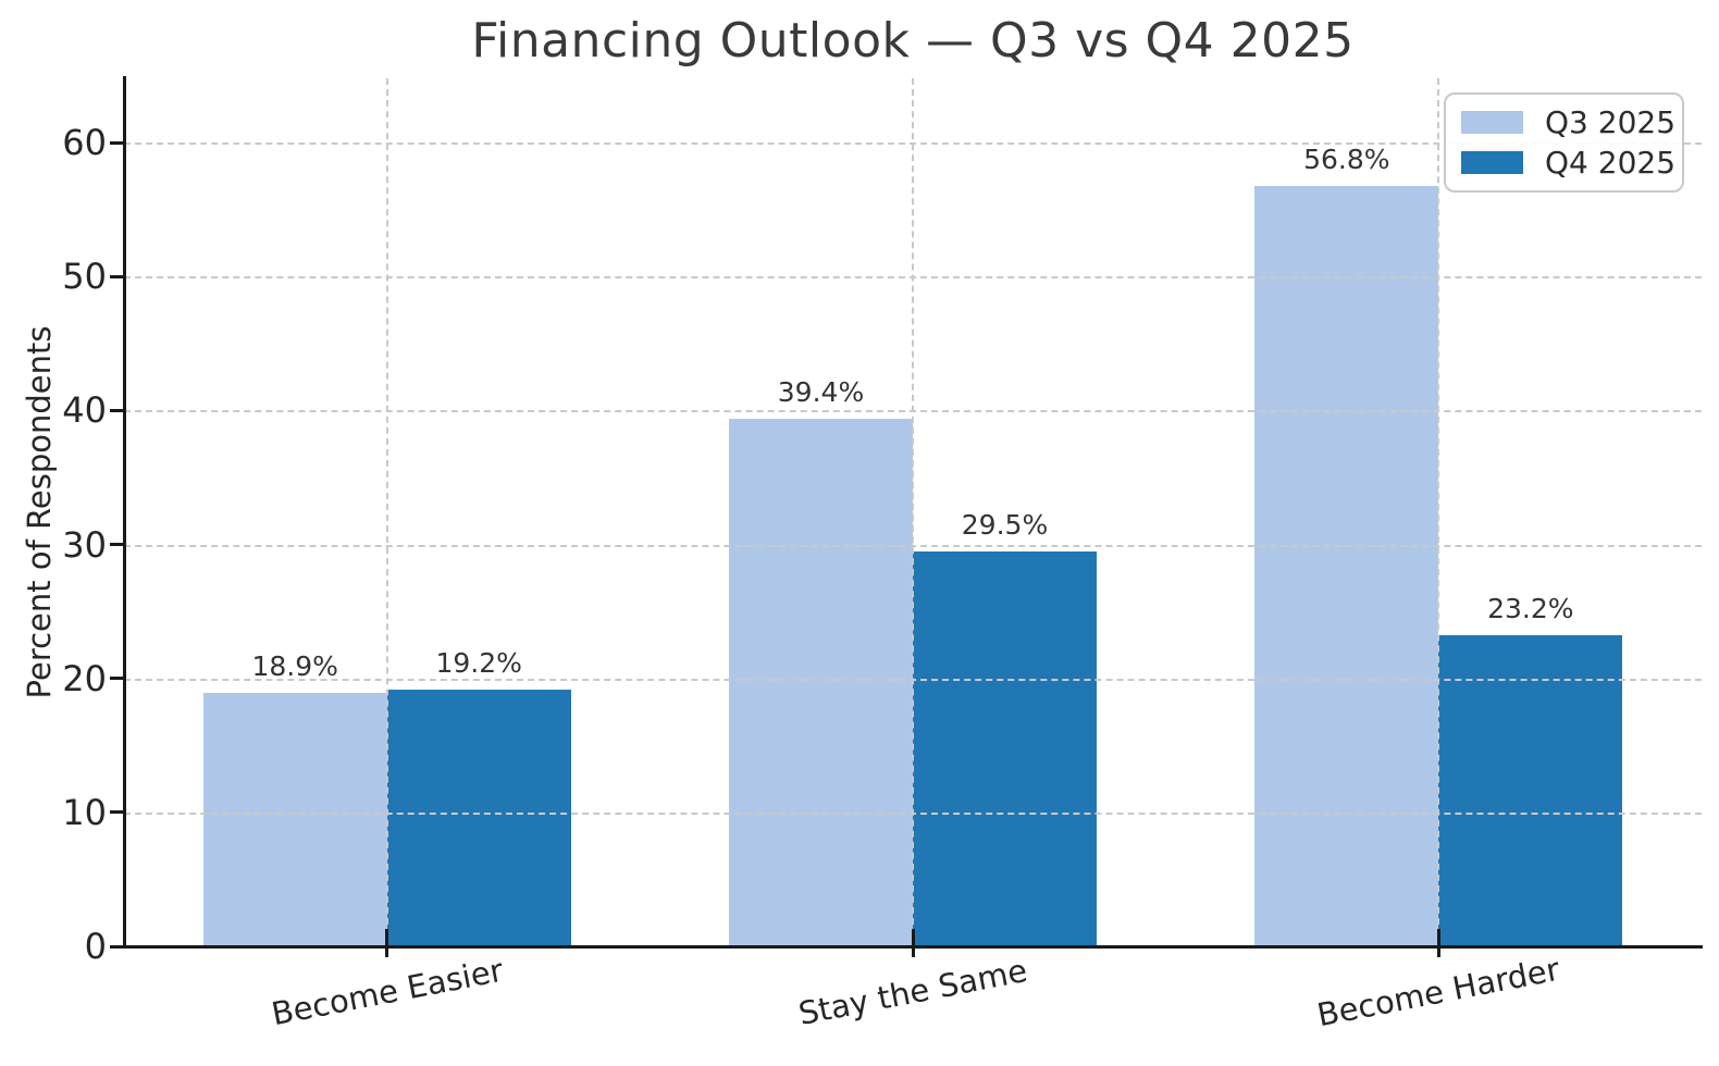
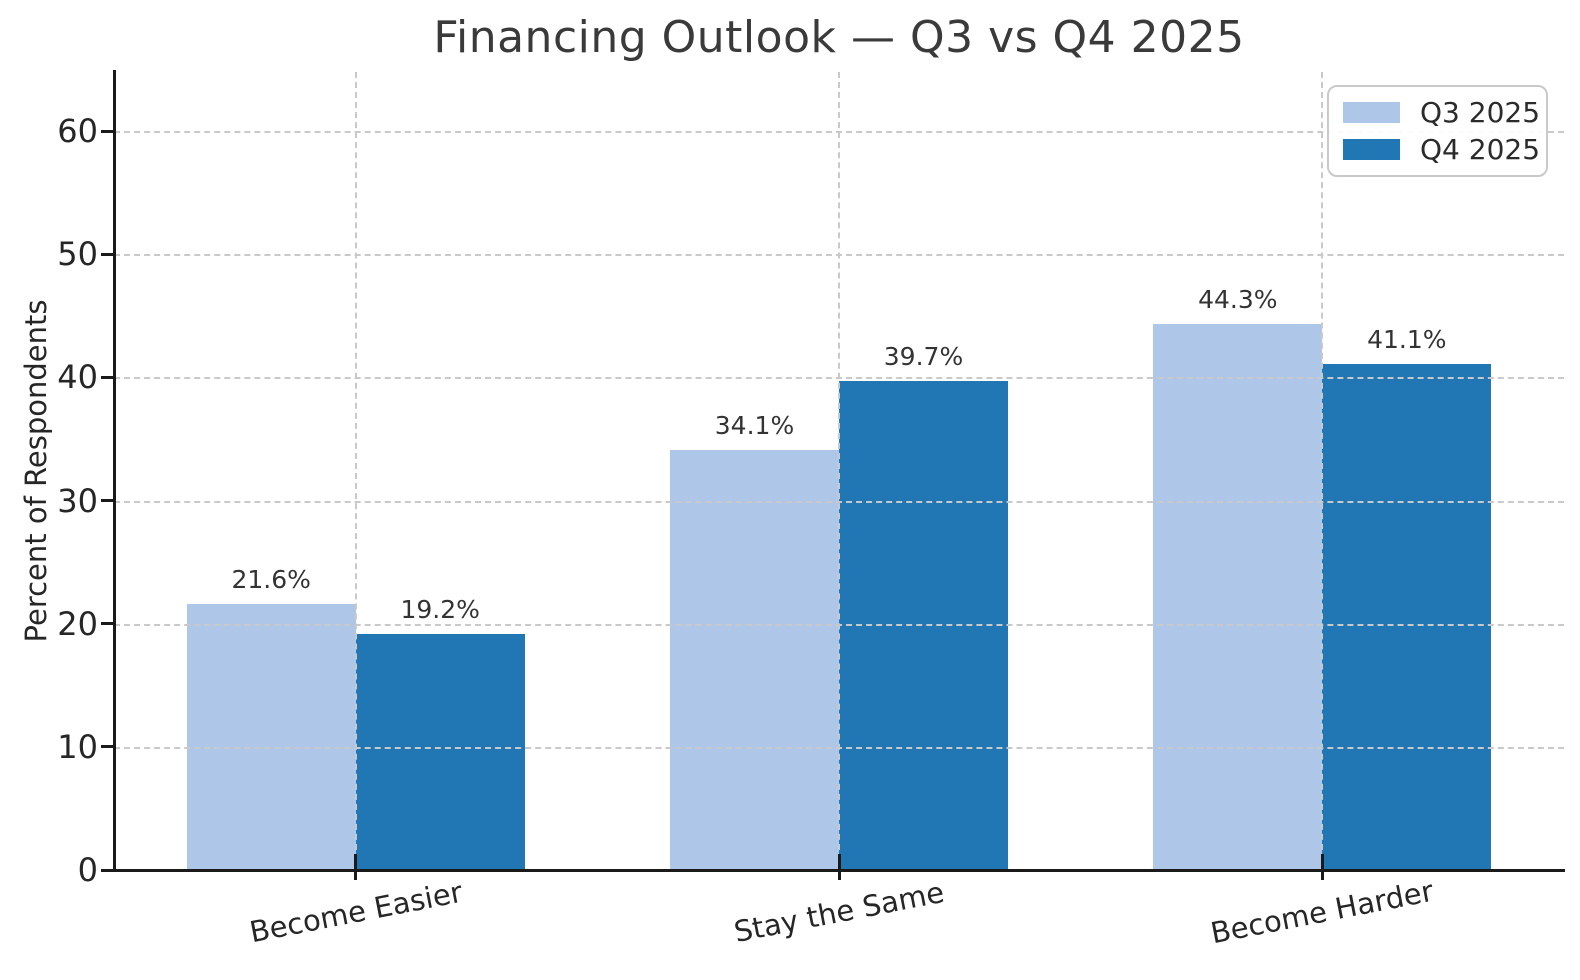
Q3 2025/Become Easier: 18.9% -> 21.6%
Q3 2025/Stay the Same: 39.4% -> 34.1%
Q4 2025/Stay the Same: 29.5% -> 39.7%
Q3 2025/Become Harder: 56.8% -> 44.3%
Q4 2025/Become Harder: 23.2% -> 41.1%
